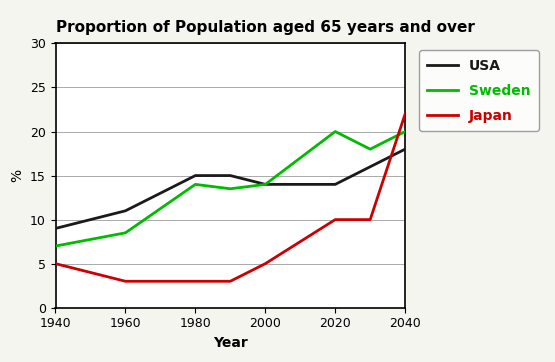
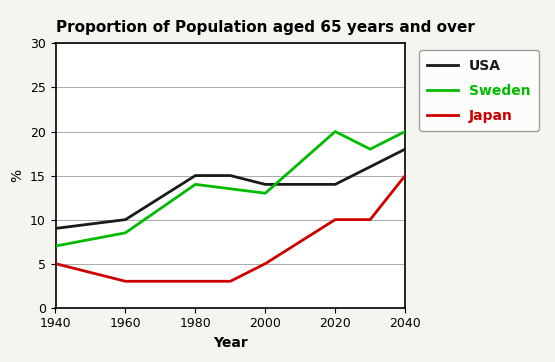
USA/1960: 11 -> 10
Sweden/2000: 14.0 -> 13.0
Japan/2040: 22 -> 15
